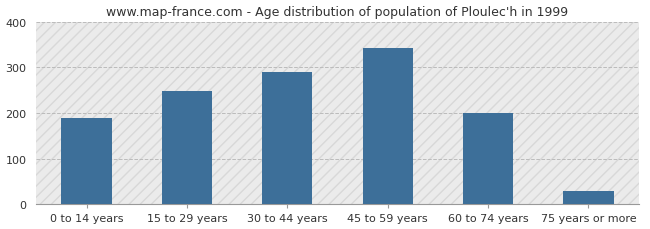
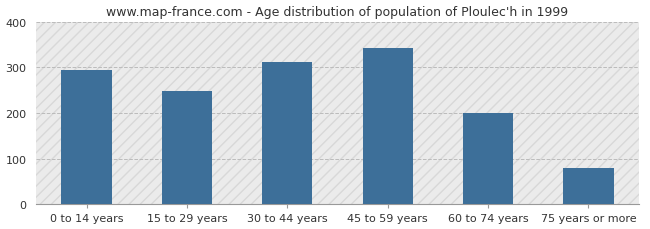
0 to 14 years: 190 -> 295
30 to 44 years: 290 -> 311
75 years or more: 30 -> 80
